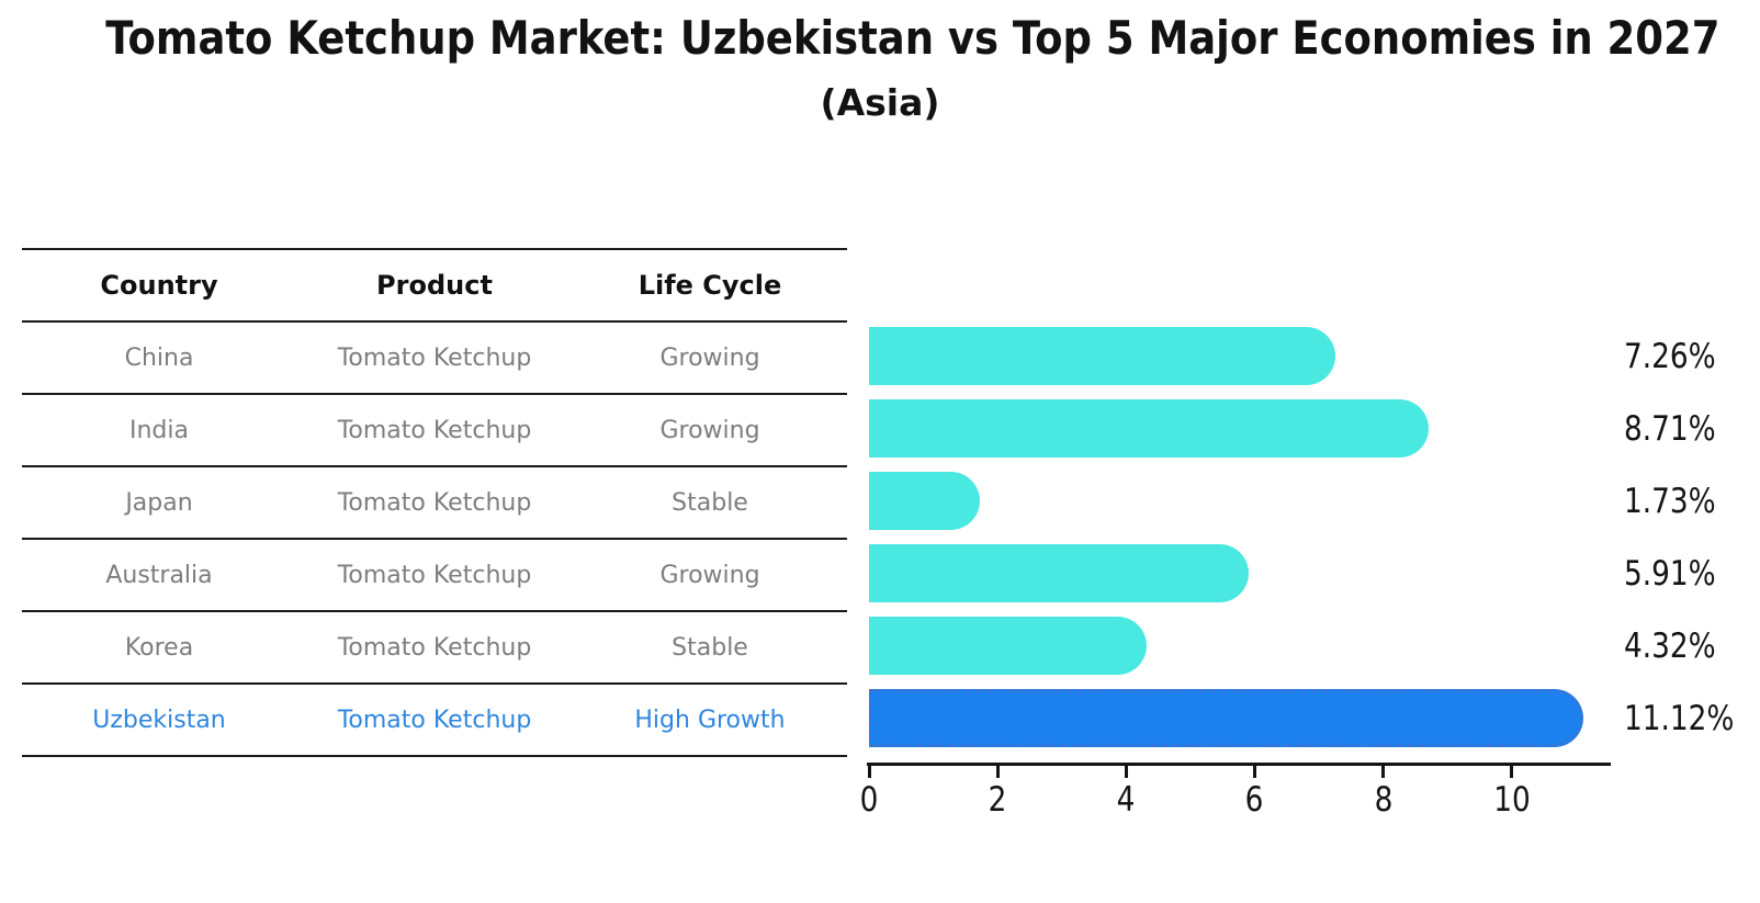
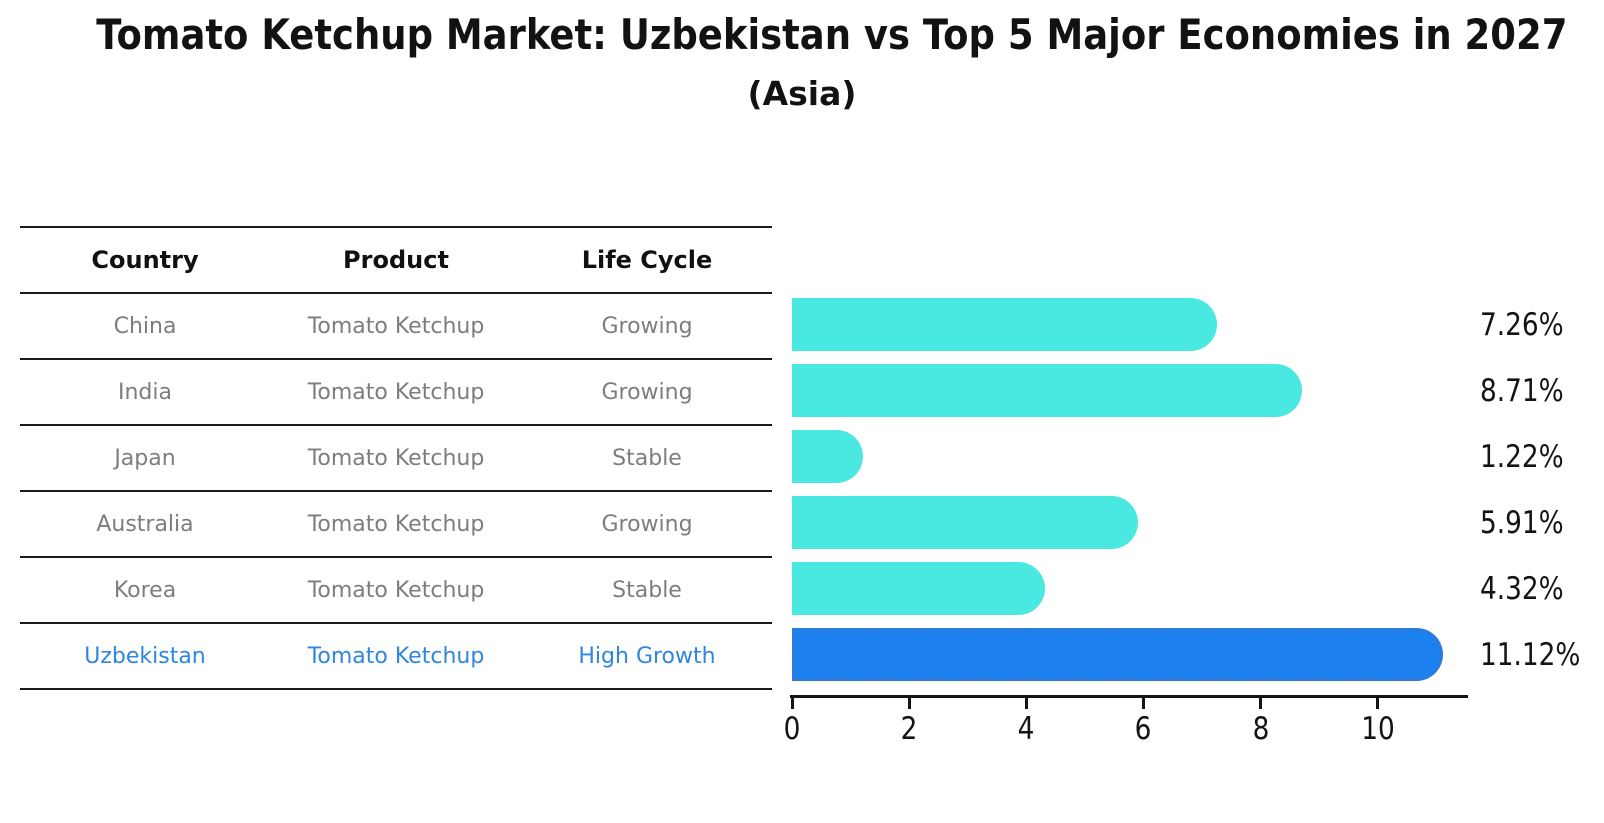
Japan: 1.73% -> 1.22%
